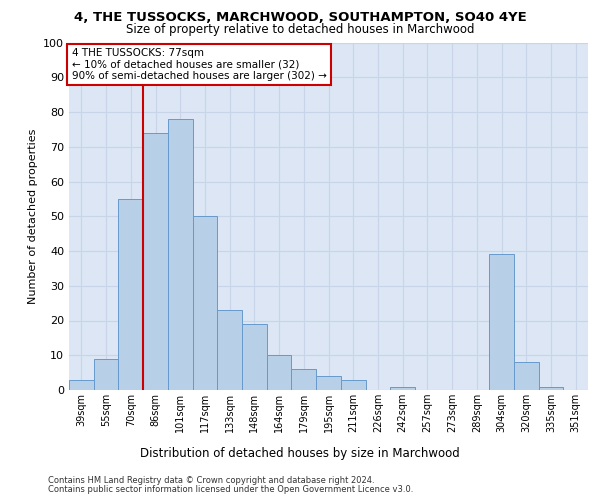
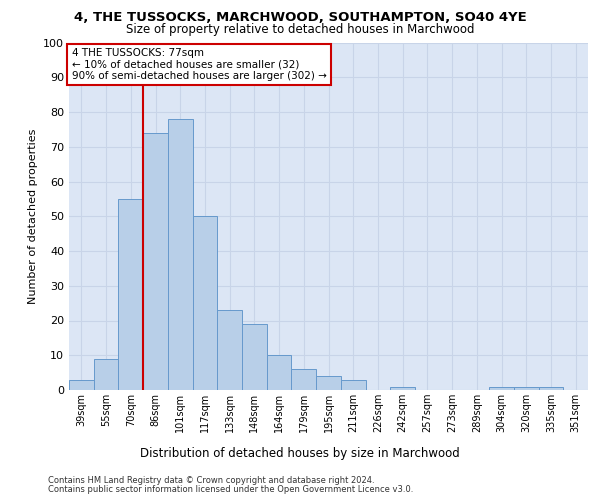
304sqm: 39 -> 1
320sqm: 8 -> 1
